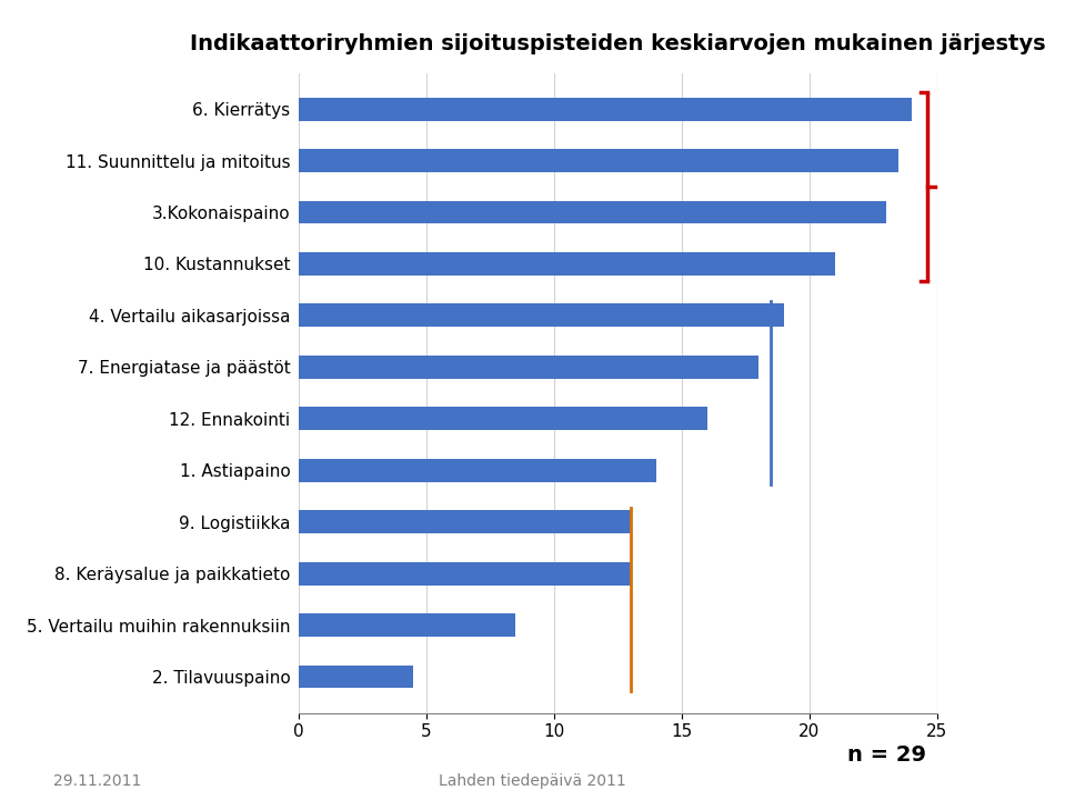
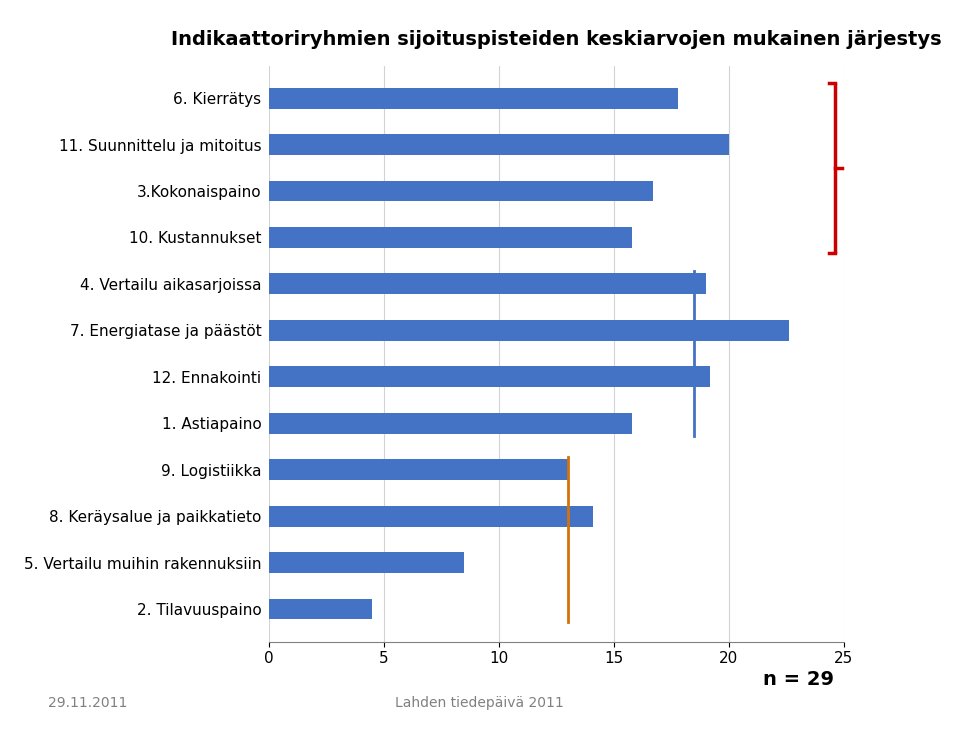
6. Kierrätys: 24.0 -> 17.8
11. Suunnittelu ja mitoitus: 23.5 -> 20.0
3.Kokonaispaino: 23.0 -> 16.7
10. Kustannukset: 21.0 -> 15.8
7. Energiatase ja päästöt: 18.0 -> 22.6
12. Ennakointi: 16.0 -> 19.2
1. Astiapaino: 14.0 -> 15.8
8. Keräysalue ja paikkatieto: 13.0 -> 14.1
